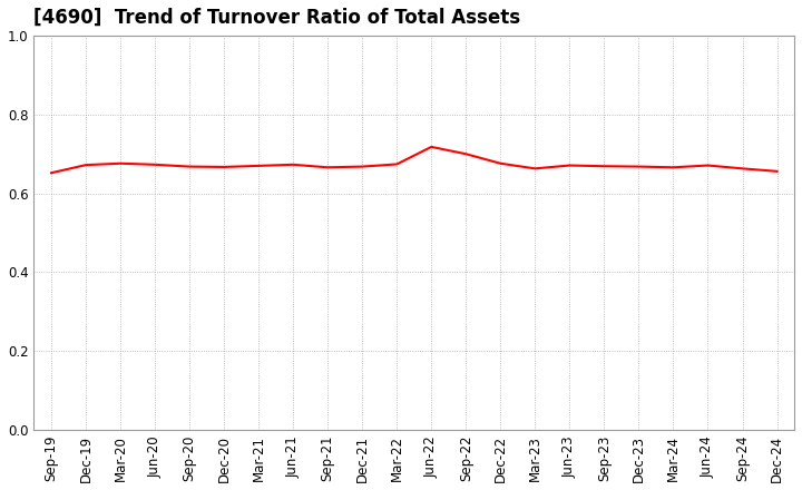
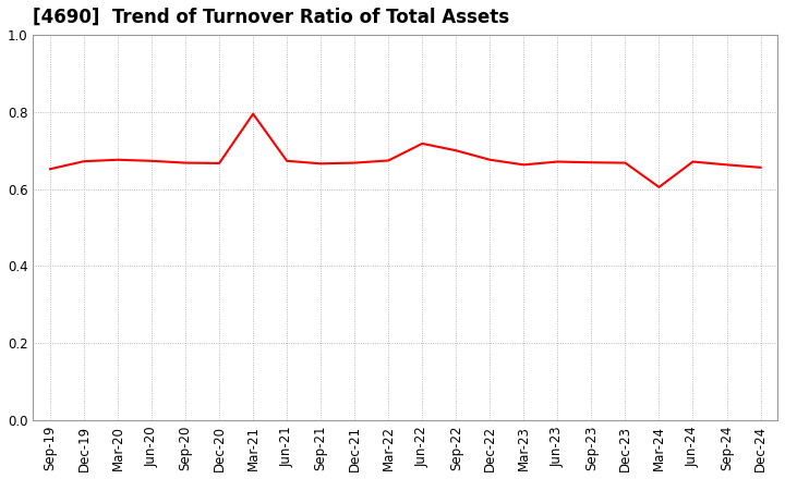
Mar-21: 0.670 -> 0.795
Mar-24: 0.666 -> 0.605
